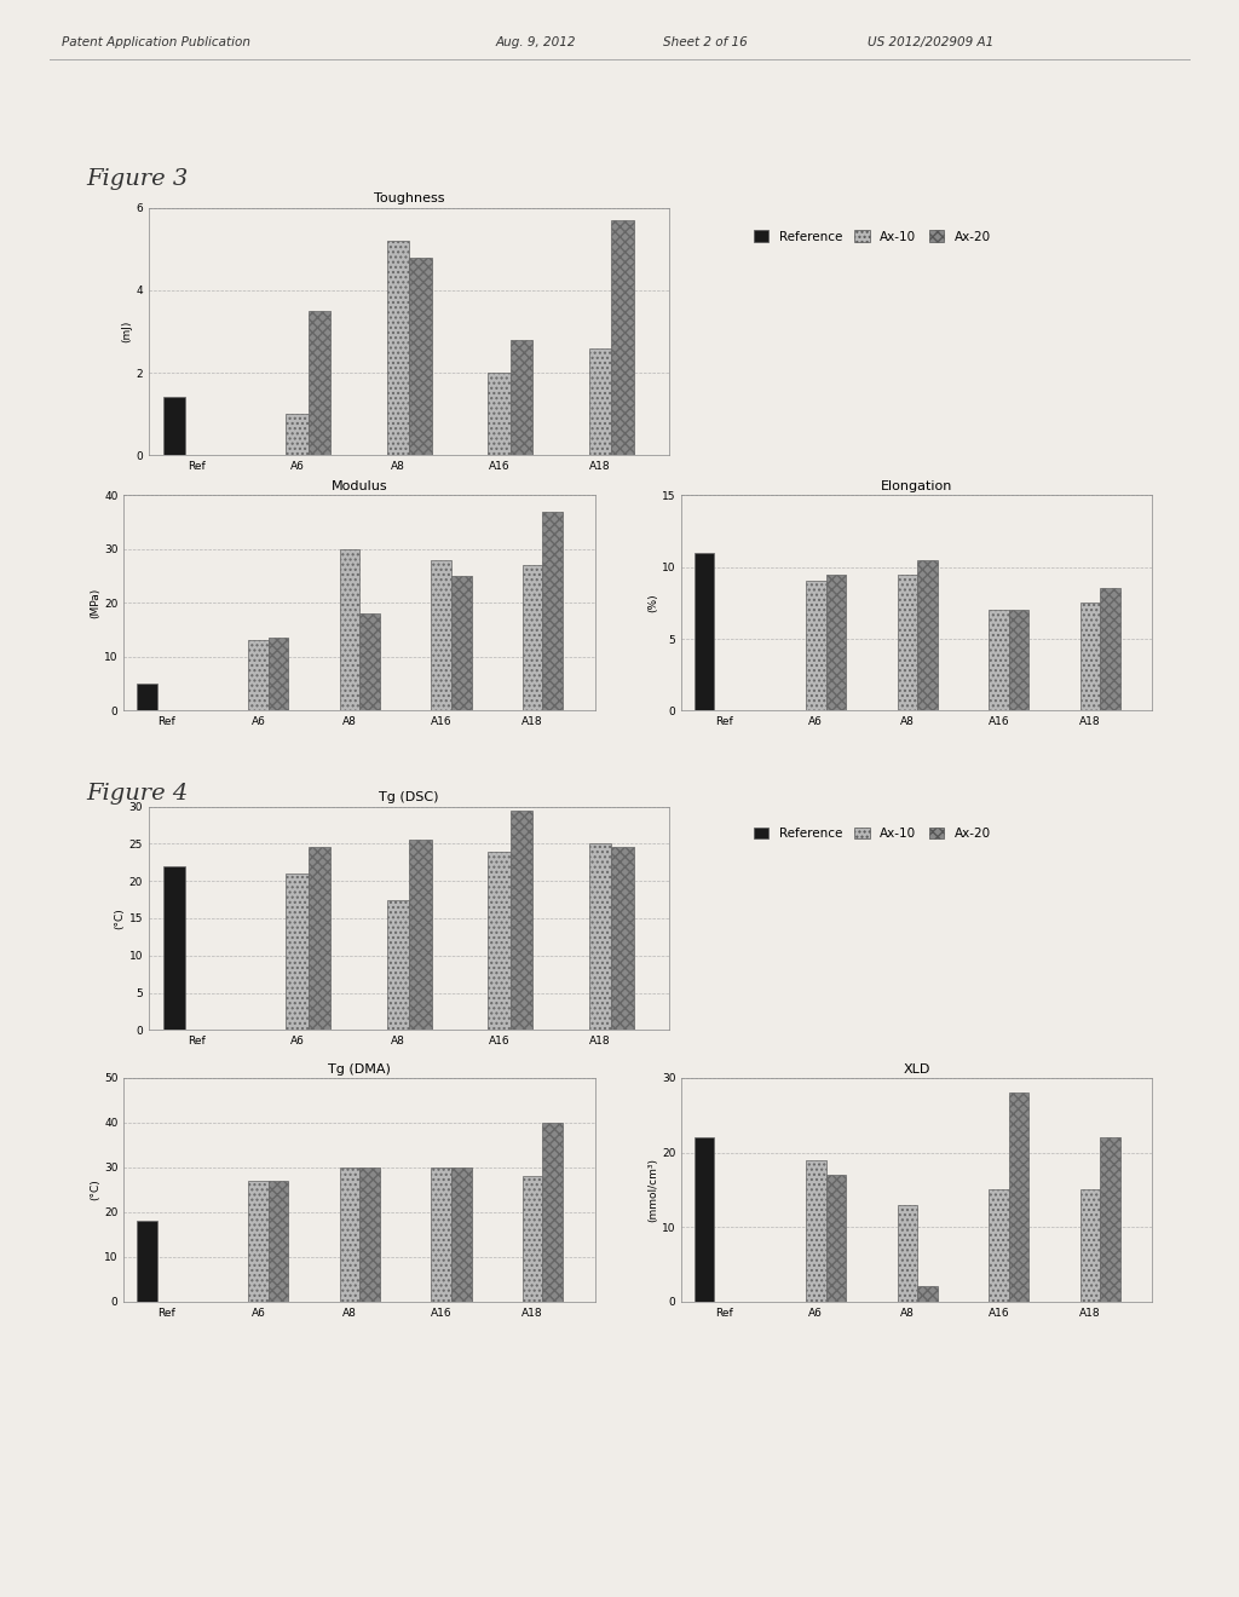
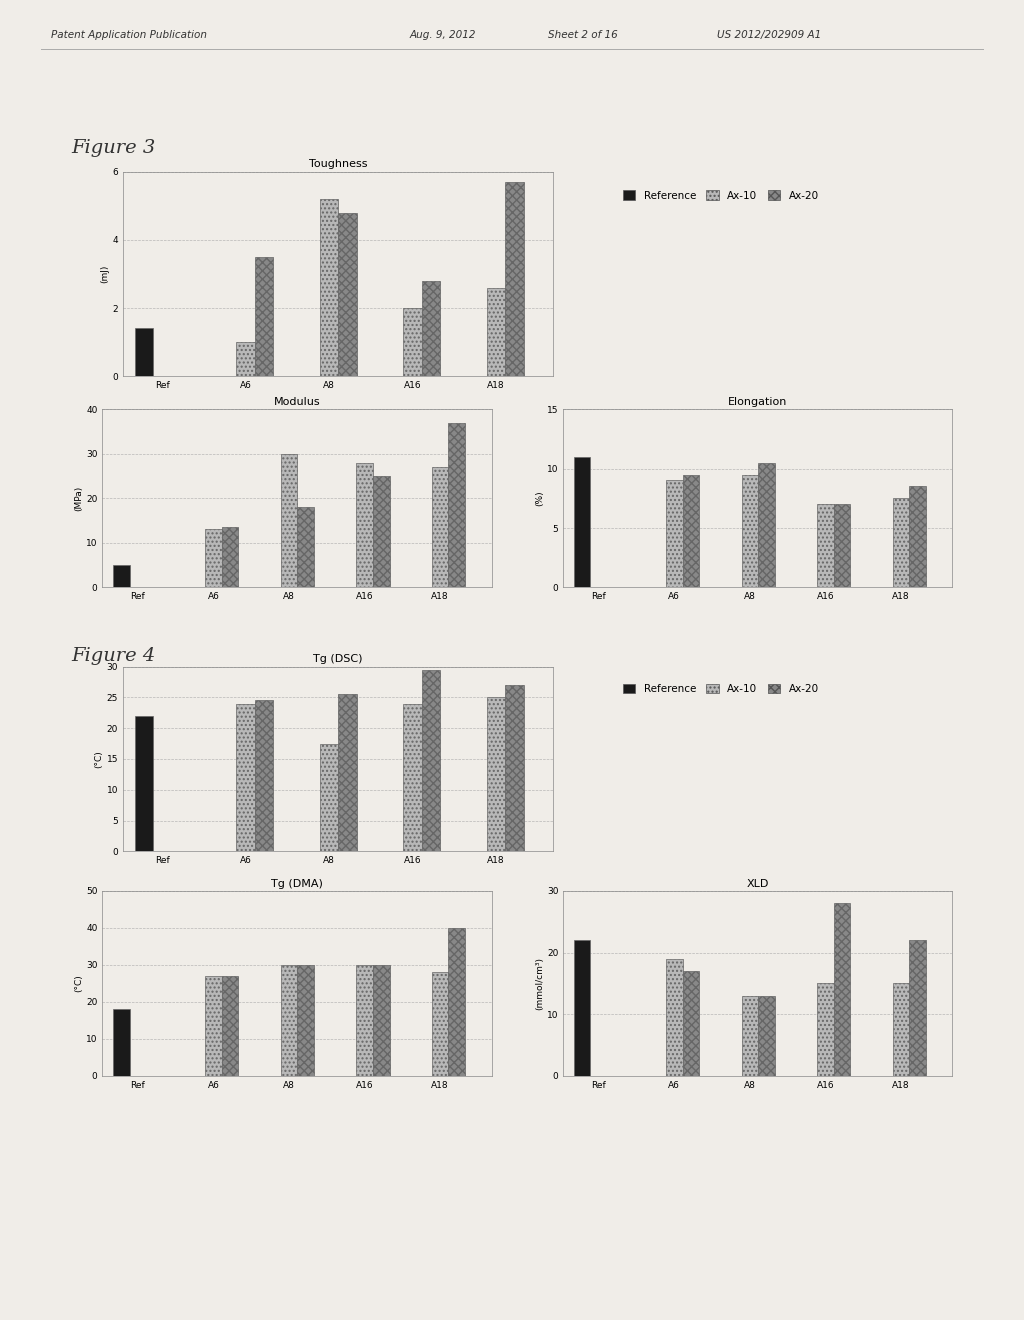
Tg (DSC)/Ax-10/A6: 21.0 -> 24.0
Tg (DSC)/Ax-20/A18: 24.6 -> 27.0
XLD/Ax-20/A8: 2 -> 13
